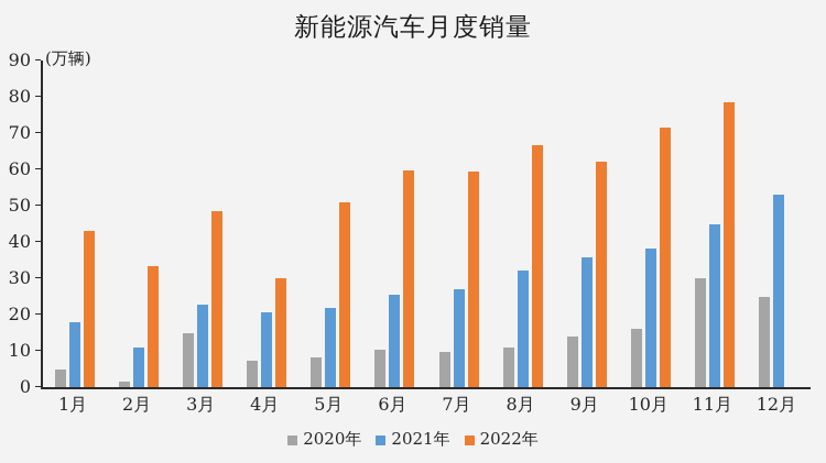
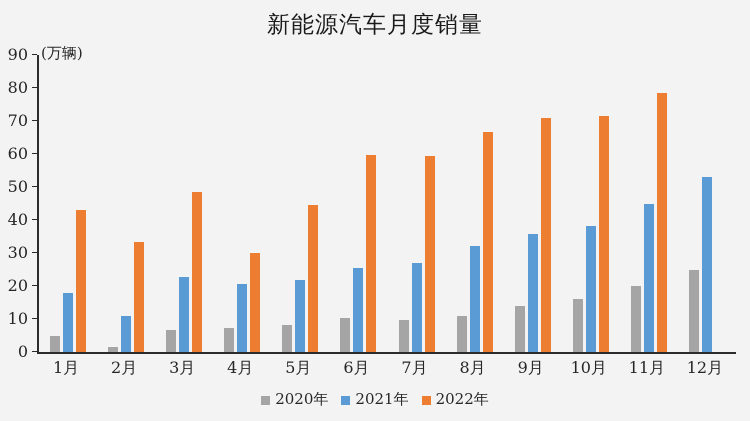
2020年/3月: 15 -> 7
2022年/5月: 51 -> 45
2022年/9月: 62 -> 71
2020年/11月: 30 -> 20
